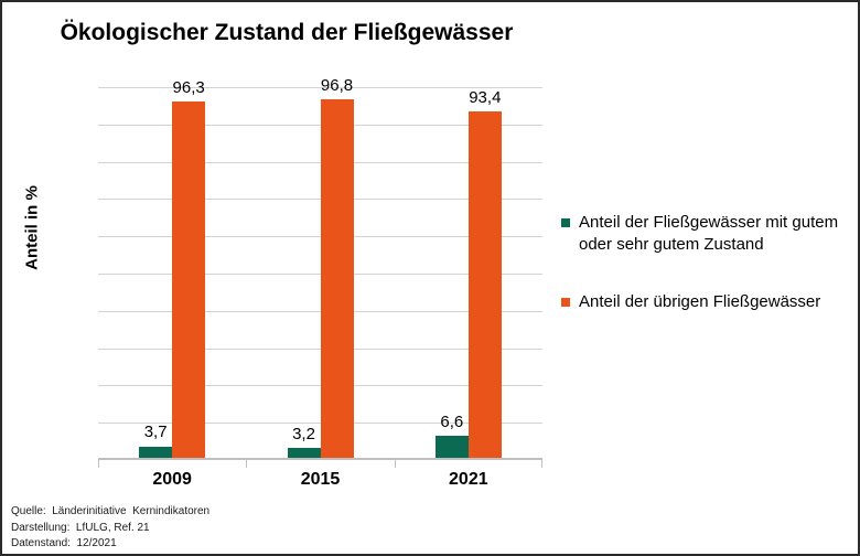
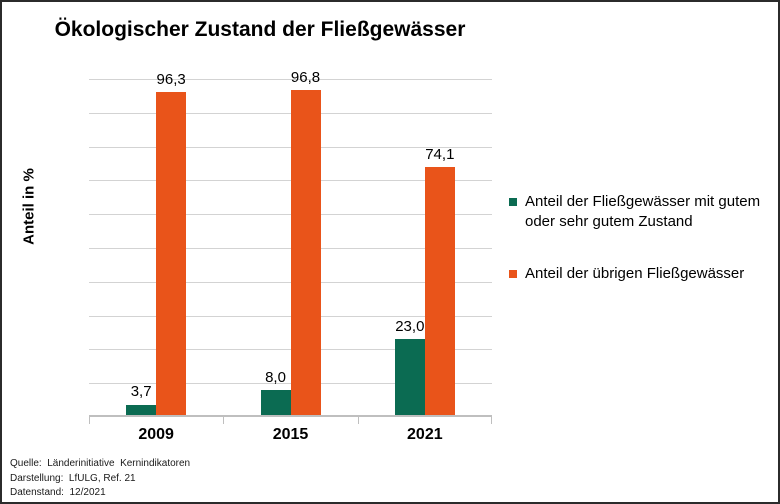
Anteil der Fließgewässer mit gutem oder sehr gutem Zustand/2015: 3,2 -> 8,0
Anteil der Fließgewässer mit gutem oder sehr gutem Zustand/2021: 6,6 -> 23,0
Anteil der übrigen Fließgewässer/2021: 93,4 -> 74,1
